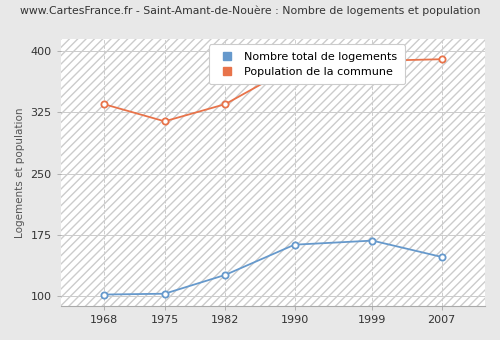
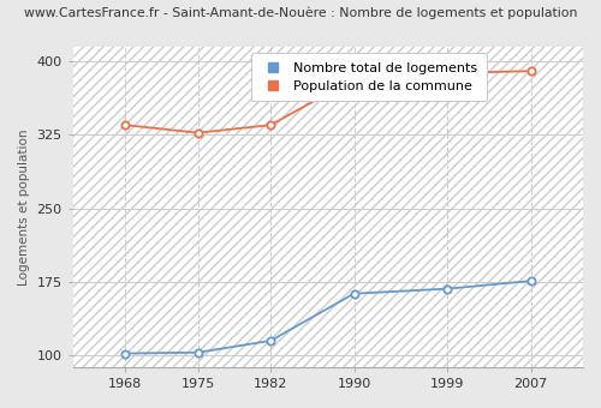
Population de la commune/1975: 314 -> 327
Nombre total de logements/1982: 126 -> 115
Nombre total de logements/2007: 148 -> 176
